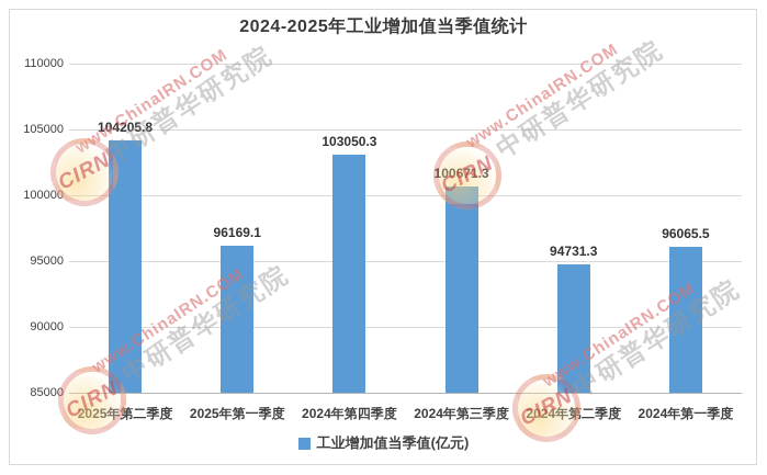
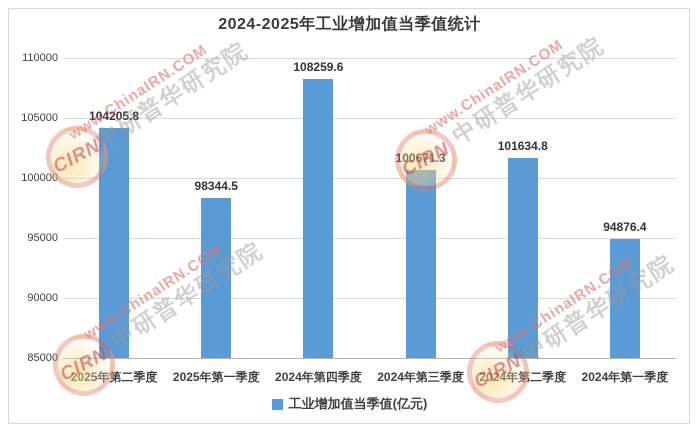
2025年第一季度: 96169.1 -> 98344.5
2024年第四季度: 103050.3 -> 108259.6
2024年第二季度: 94731.3 -> 101634.8
2024年第一季度: 96065.5 -> 94876.4
